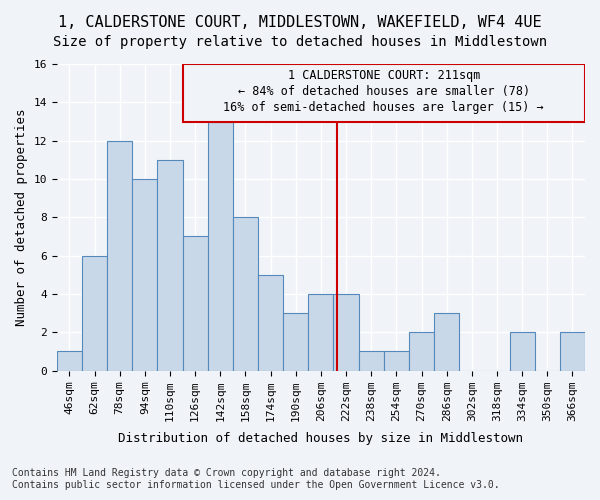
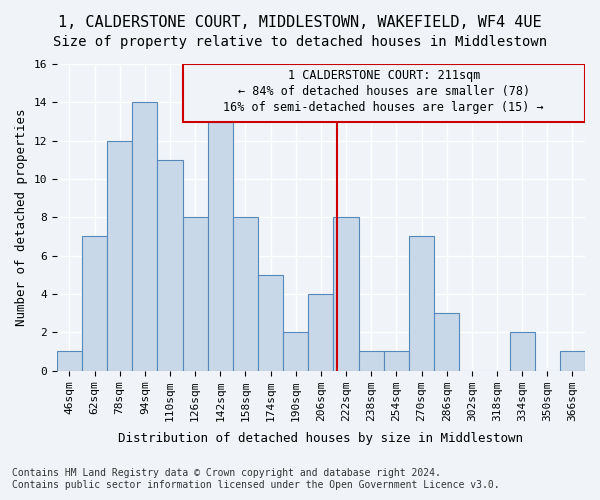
62sqm: 6 -> 7
94sqm: 10 -> 14
126sqm: 7 -> 8
190sqm: 3 -> 2
222sqm: 4 -> 8
270sqm: 2 -> 7
366sqm: 2 -> 1
